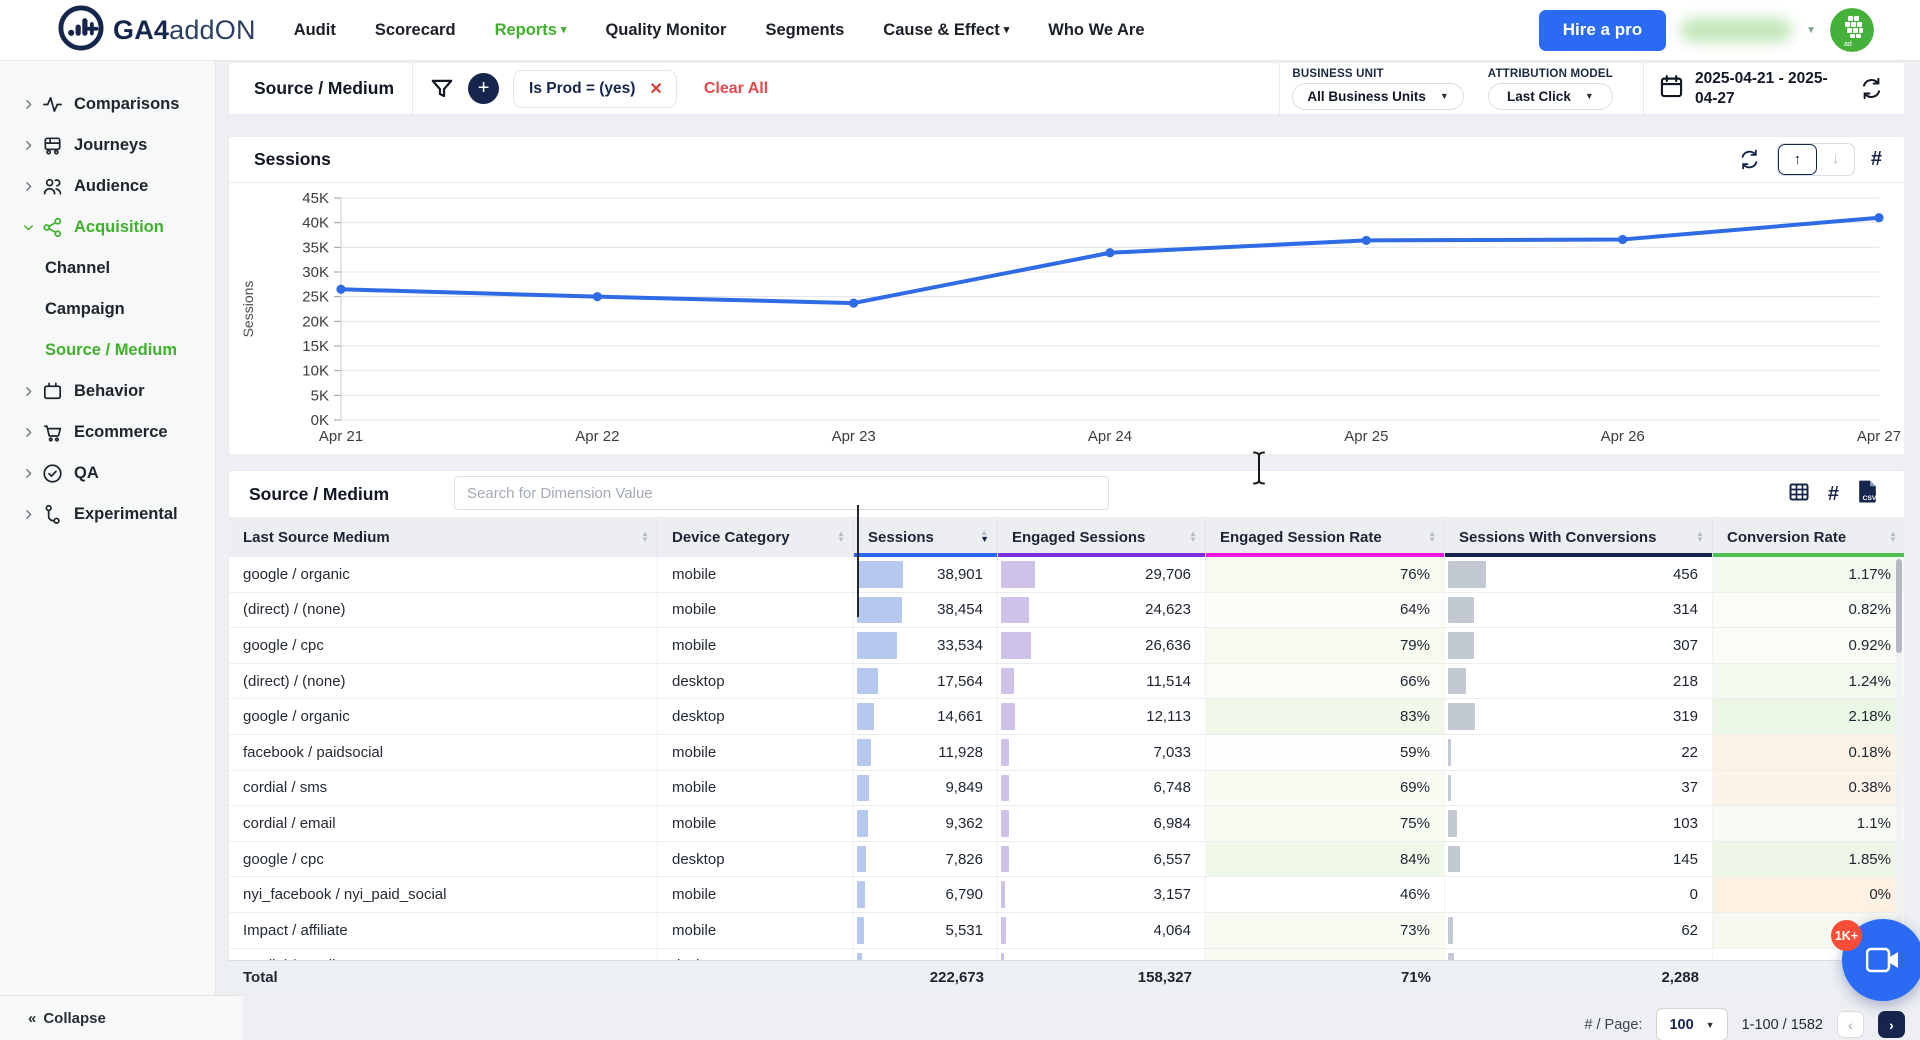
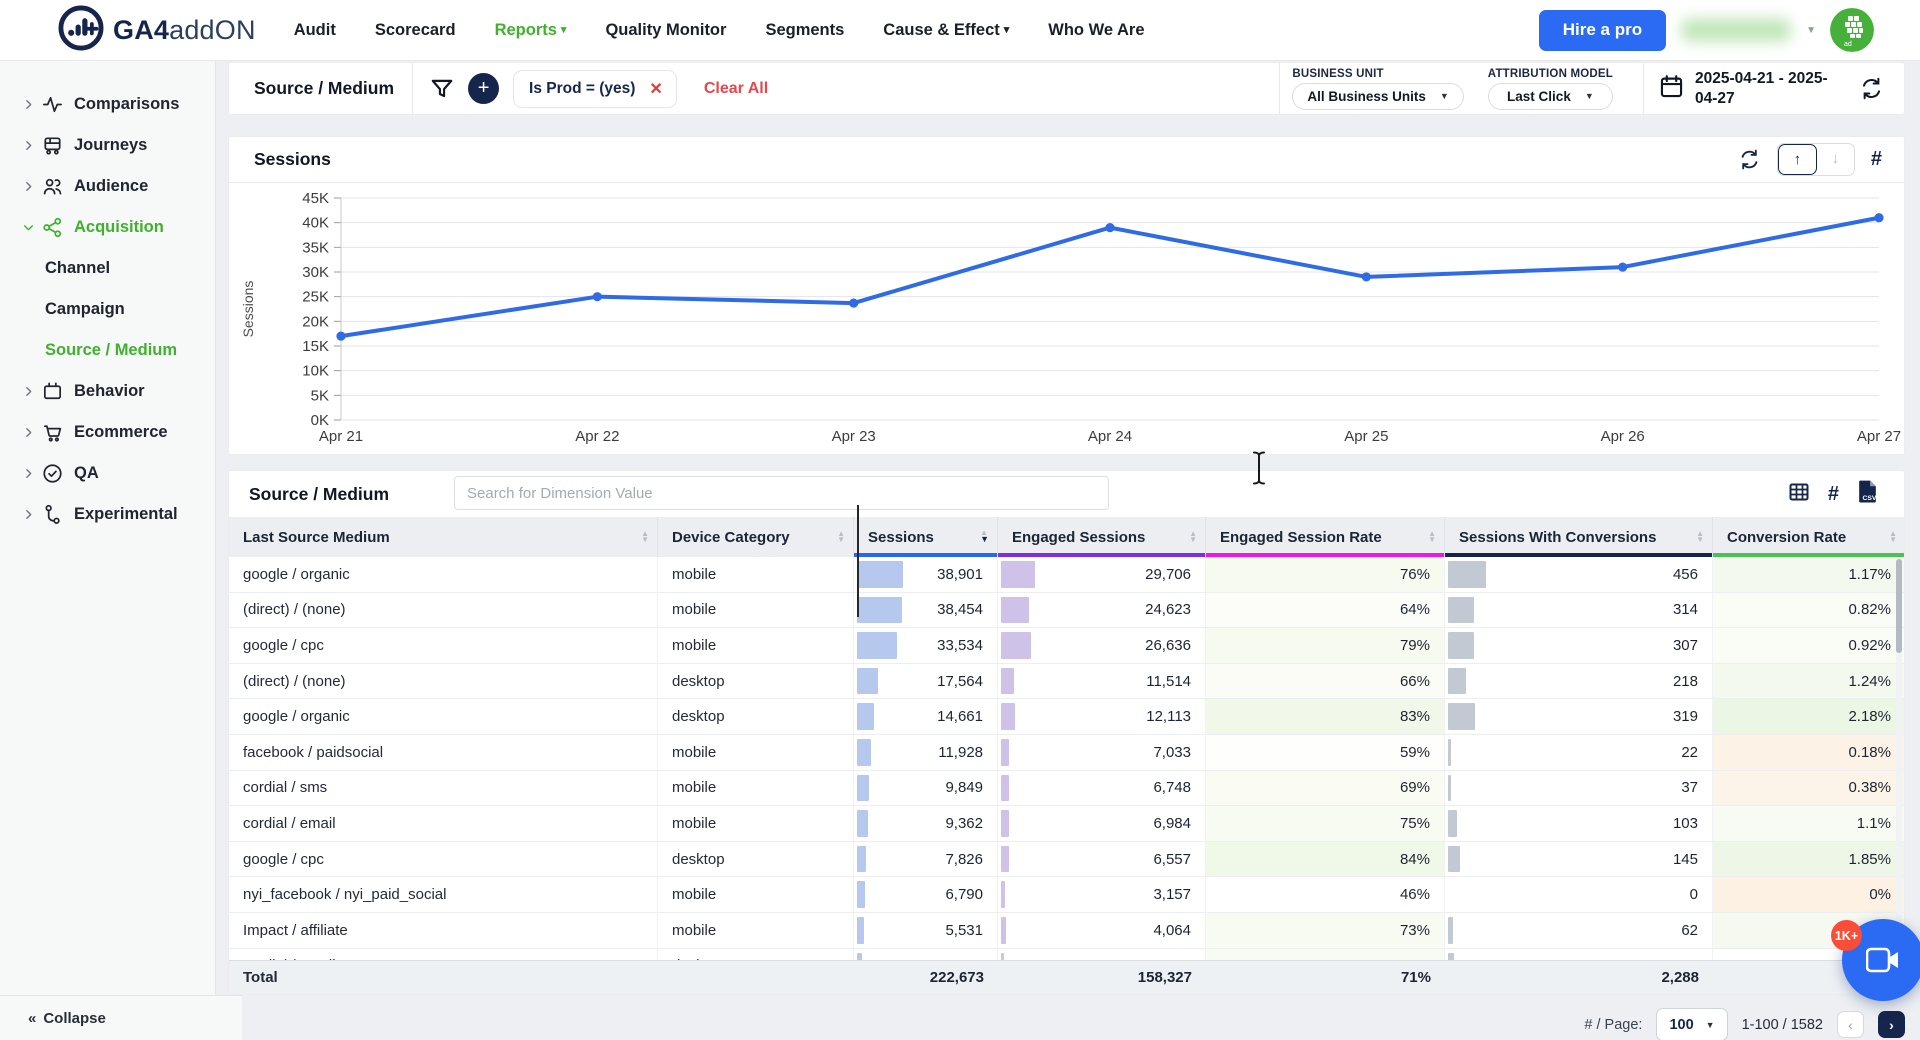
Apr 21: 26K -> 17K
Apr 24: 34K -> 39K
Apr 25: 36K -> 29K
Apr 26: 37K -> 31K
